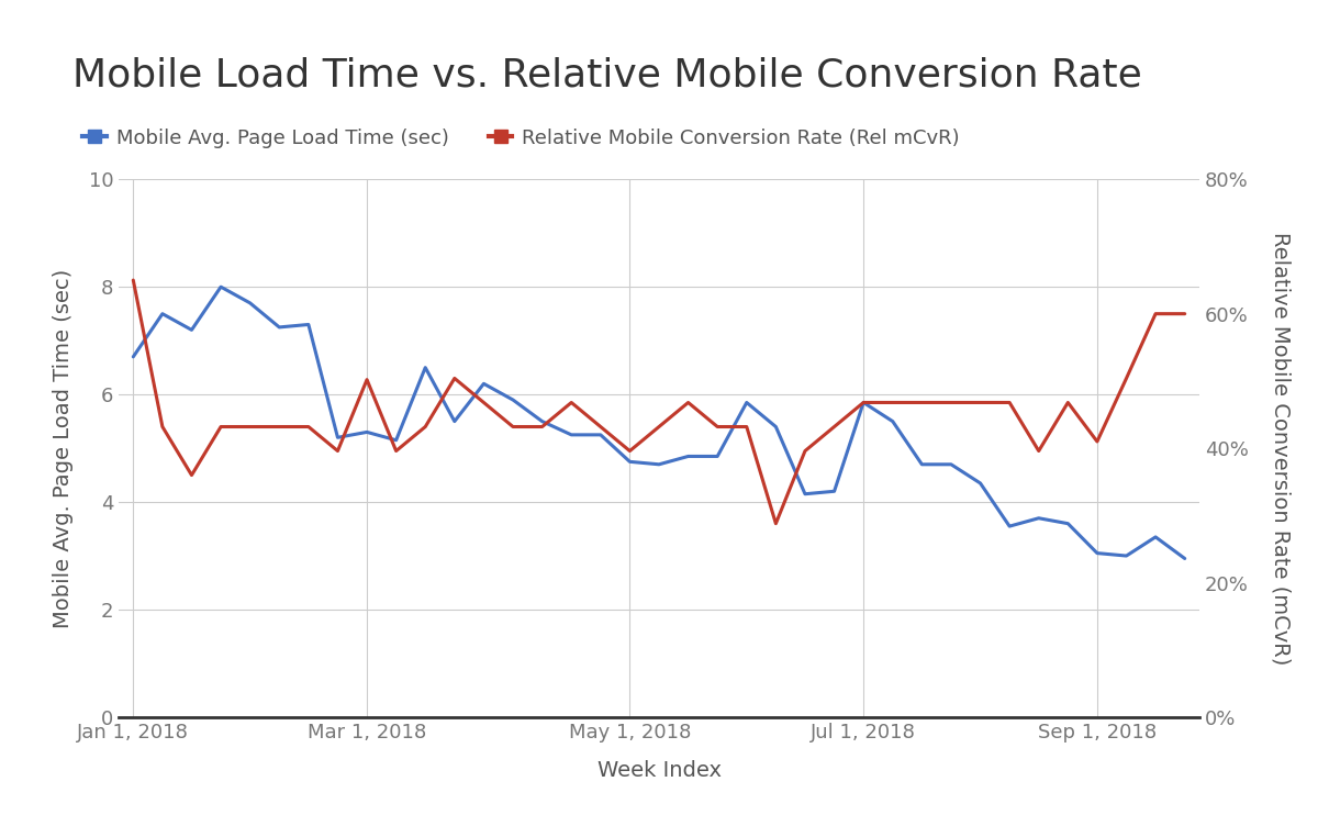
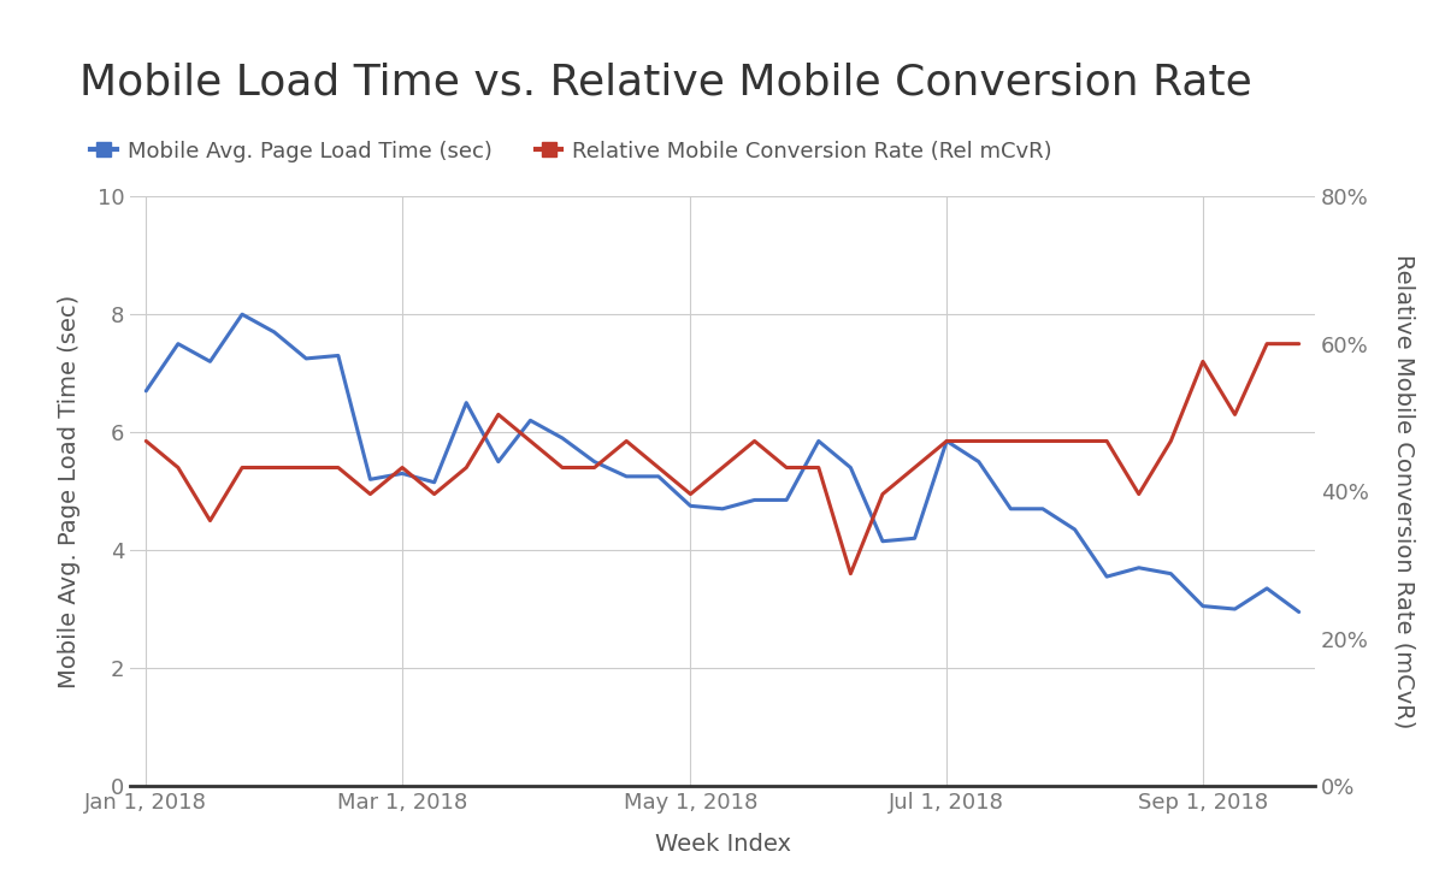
Relative Mobile Conversion Rate (Rel mCvR)/Jan 1, 2018: 65.0% -> 46.8%
Relative Mobile Conversion Rate (Rel mCvR)/Mar 1, 2018: 50.2% -> 43.2%
Relative Mobile Conversion Rate (Rel mCvR)/Sep 1, 2018: 41.0% -> 57.6%
